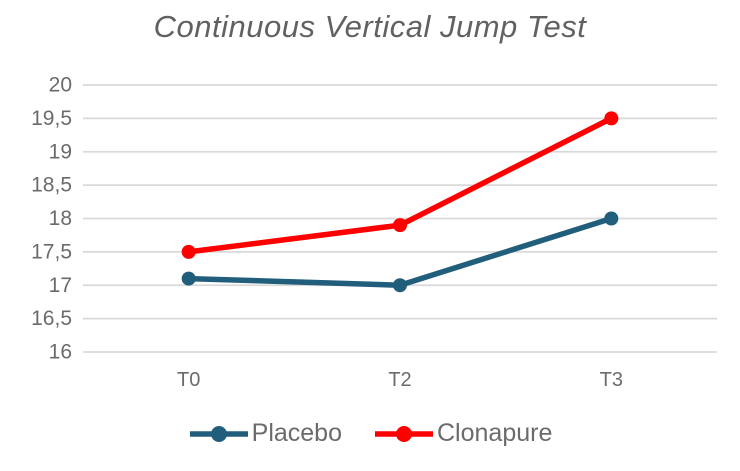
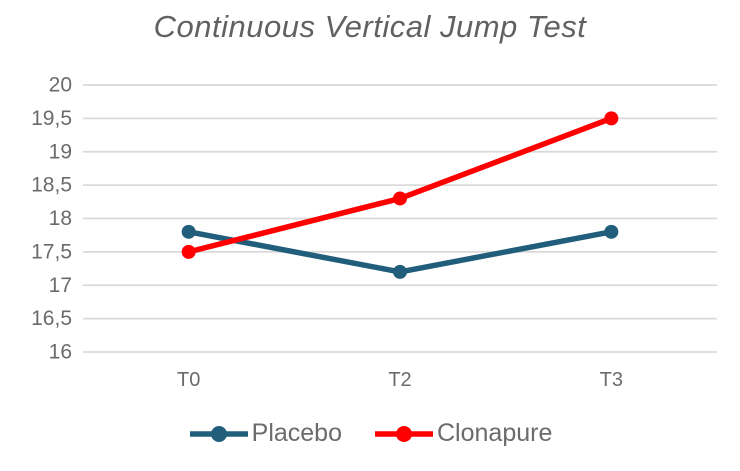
Placebo/T0: 17.1 -> 17.8
Placebo/T2: 17.0 -> 17.2
Clonapure/T2: 17.9 -> 18.3
Placebo/T3: 18.0 -> 17.8
